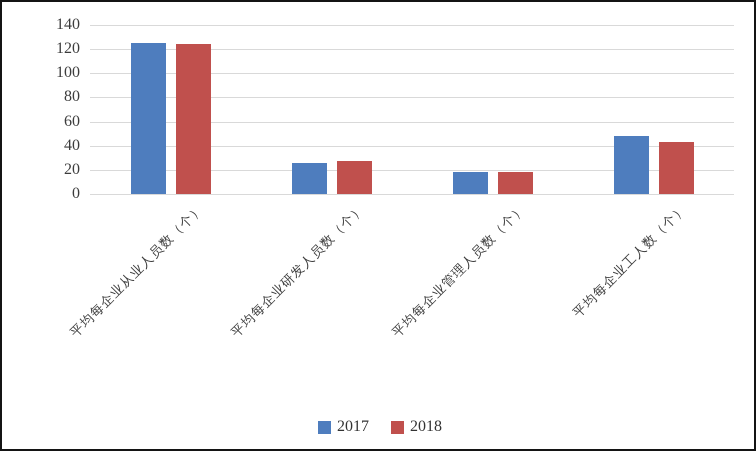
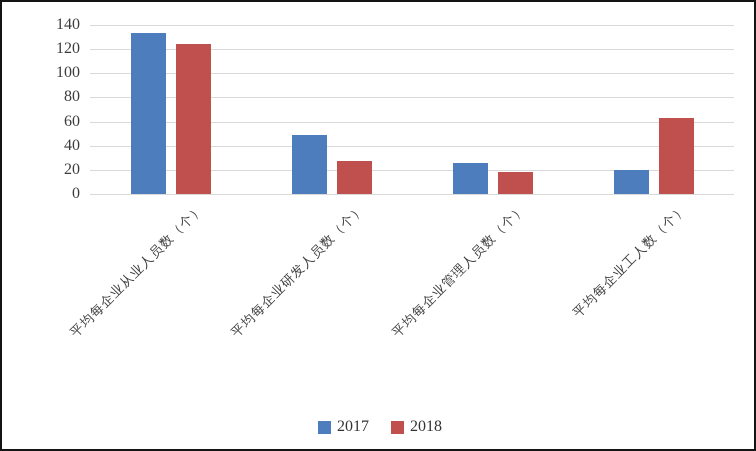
2017/平均每企业从业人员数（个）: 125 -> 133
2017/平均每企业研发人员数（个）: 26 -> 49
2017/平均每企业管理人员数（个）: 18 -> 26
2017/平均每企业工人数（个）: 48 -> 20
2018/平均每企业工人数（个）: 43 -> 63
